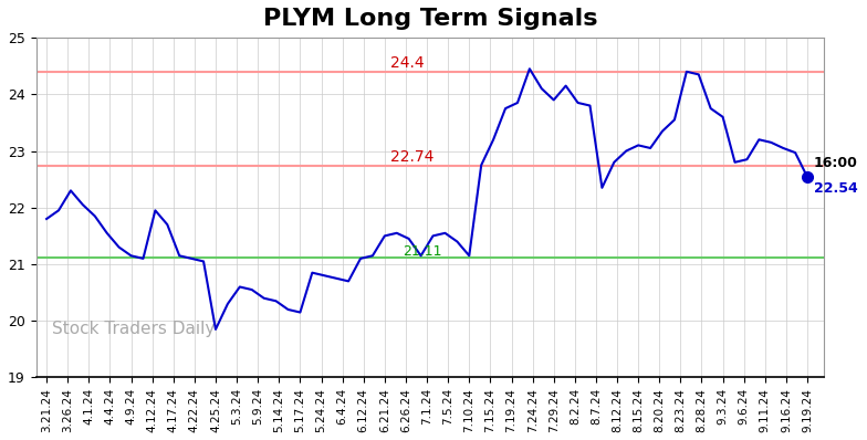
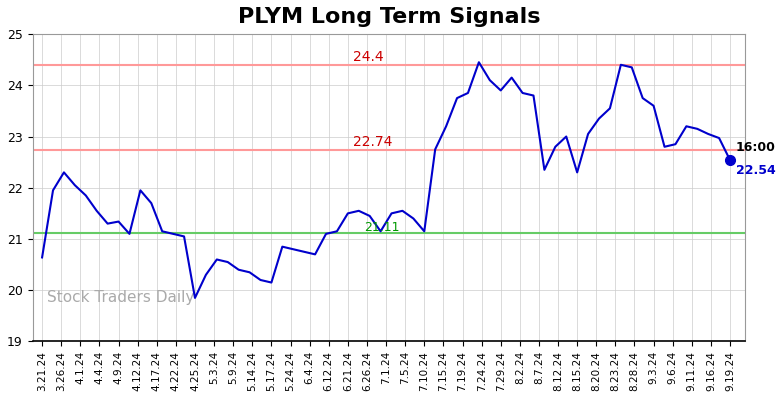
3.21.24: 21.80 -> 20.64
4.9.24: 21.15 -> 21.34
8.15.24: 23.10 -> 22.30
